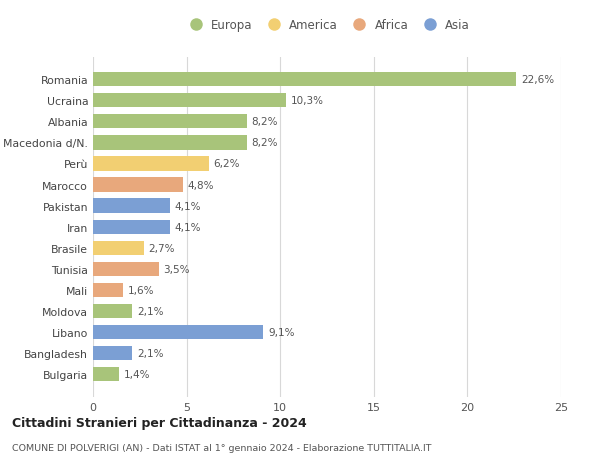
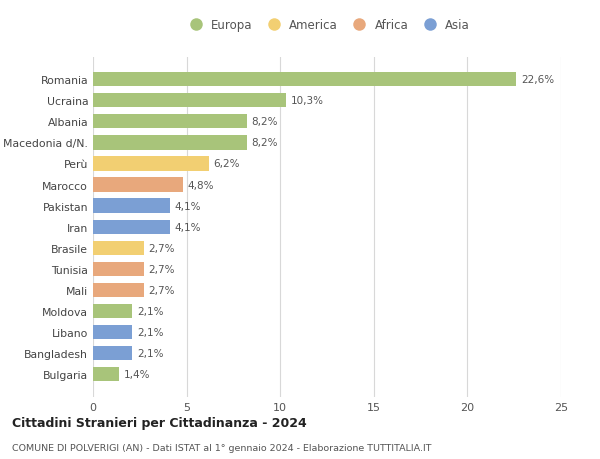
Tunisia: 3,5% -> 2,7%
Mali: 1,6% -> 2,7%
Libano: 9,1% -> 2,1%
